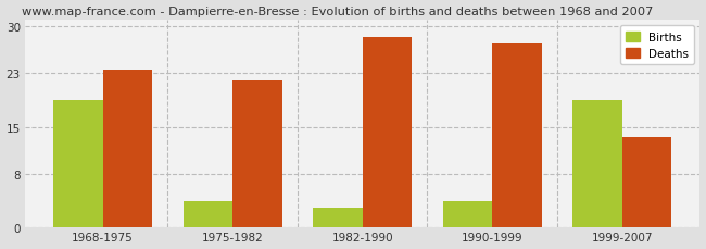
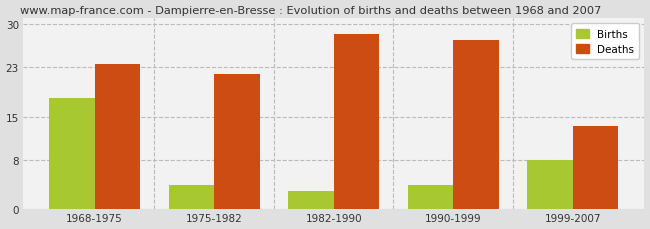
Births/1968-1975: 19 -> 18
Births/1999-2007: 19 -> 8
